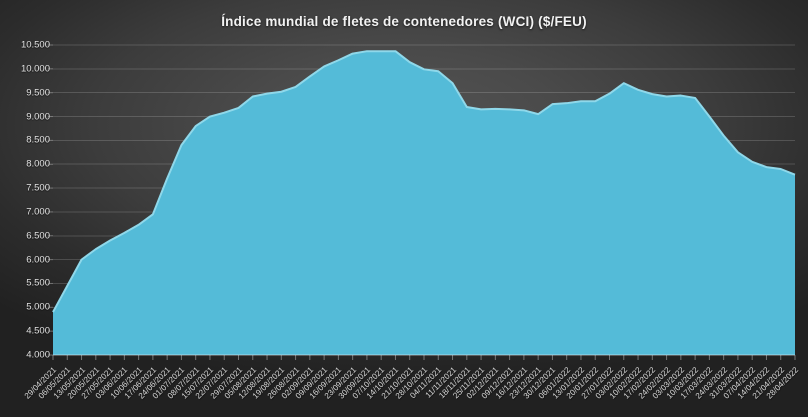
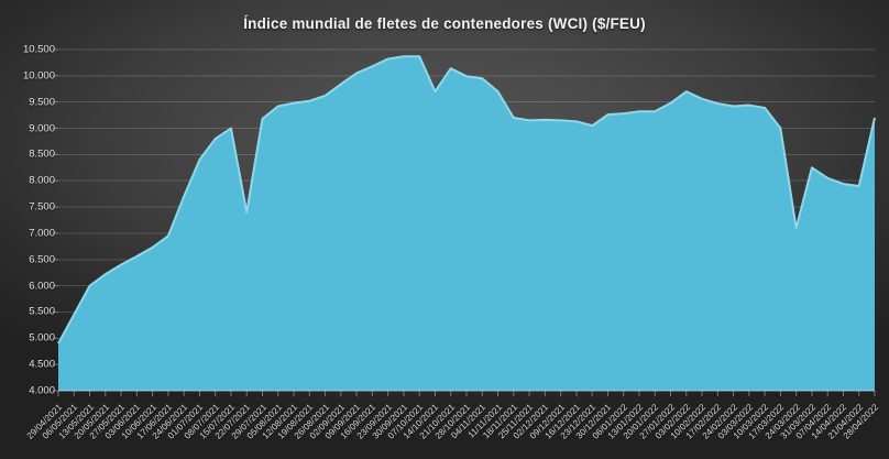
22/07/2021: 9100 -> 7400
14/10/2021: 10400 -> 9700
24/03/2022: 8600 -> 7100
28/04/2022: 7800 -> 9200
